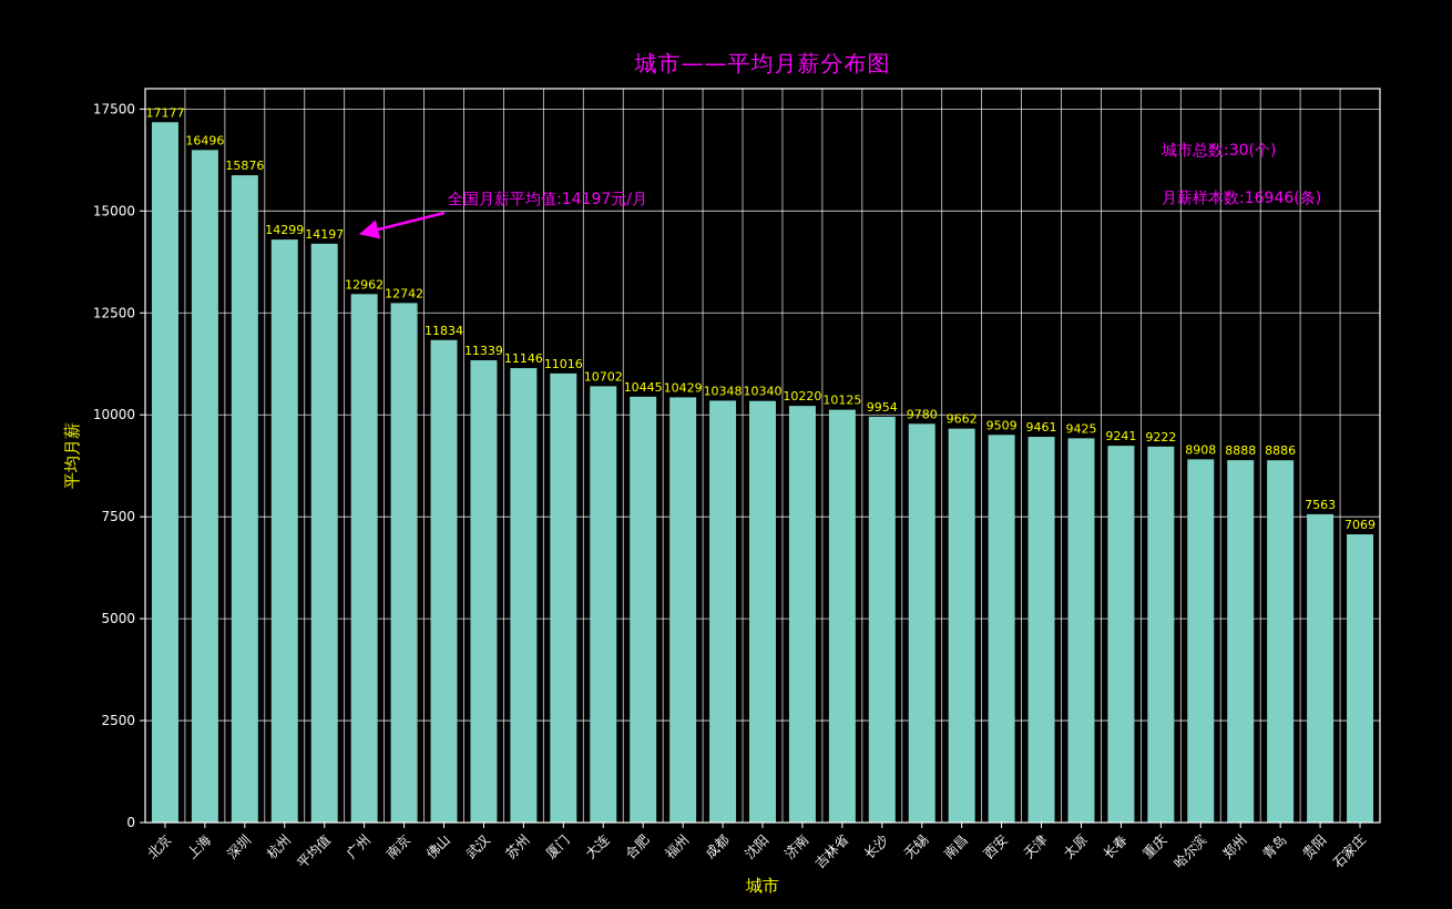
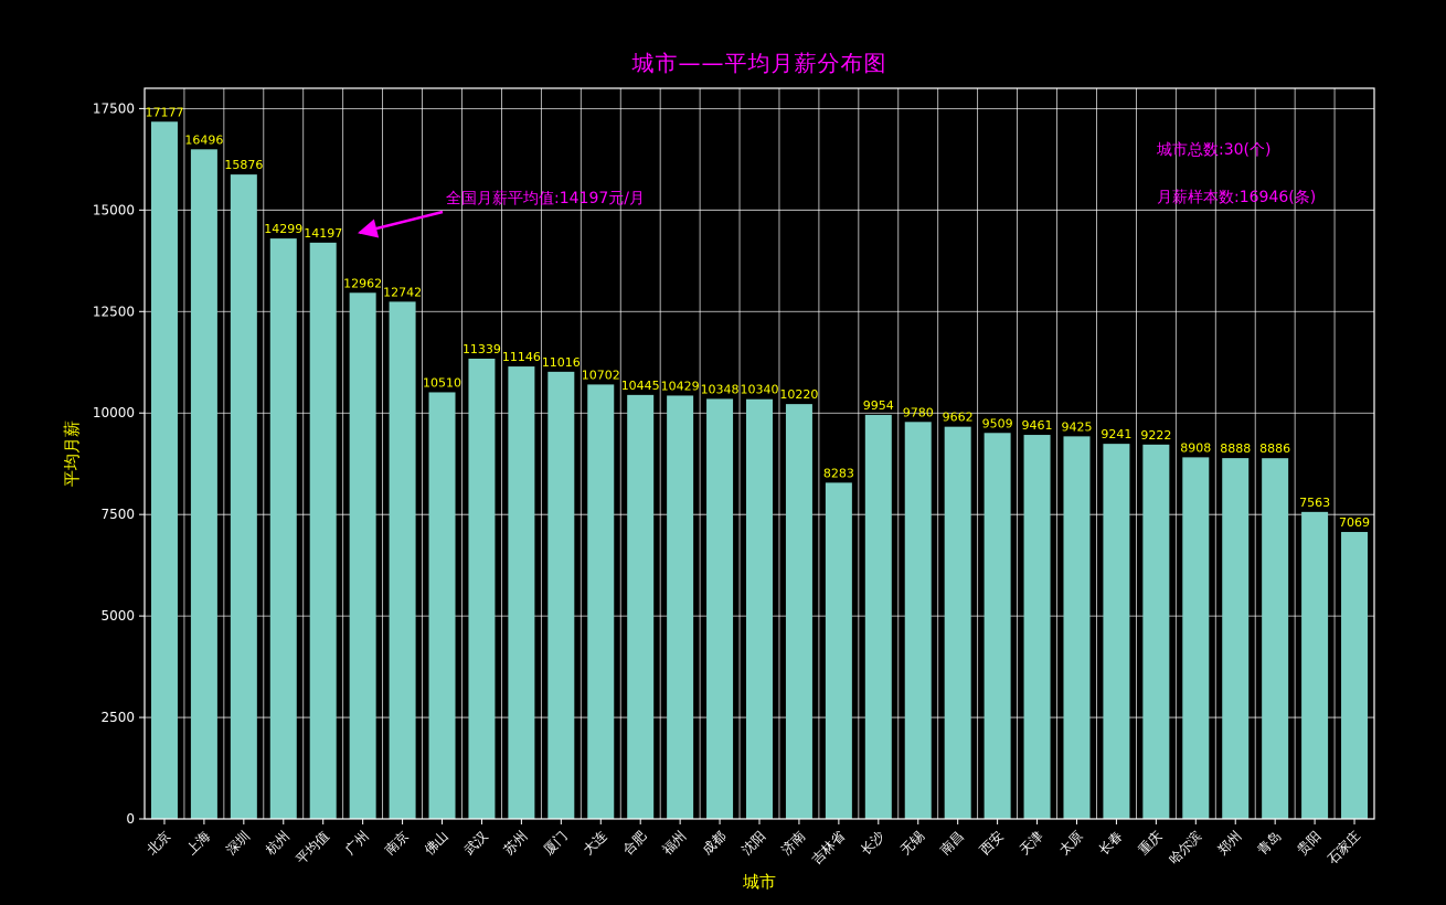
佛山: 11834 -> 10510
吉林省: 10125 -> 8283
